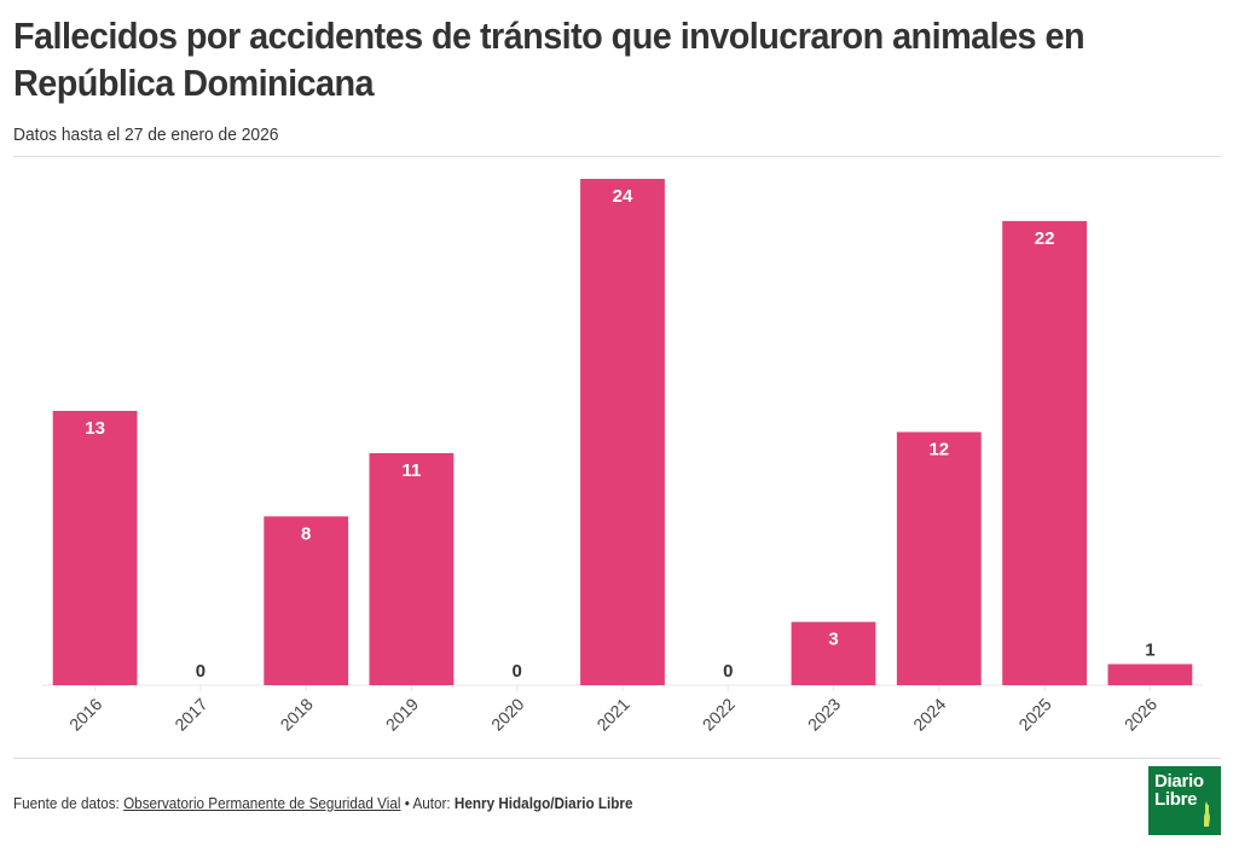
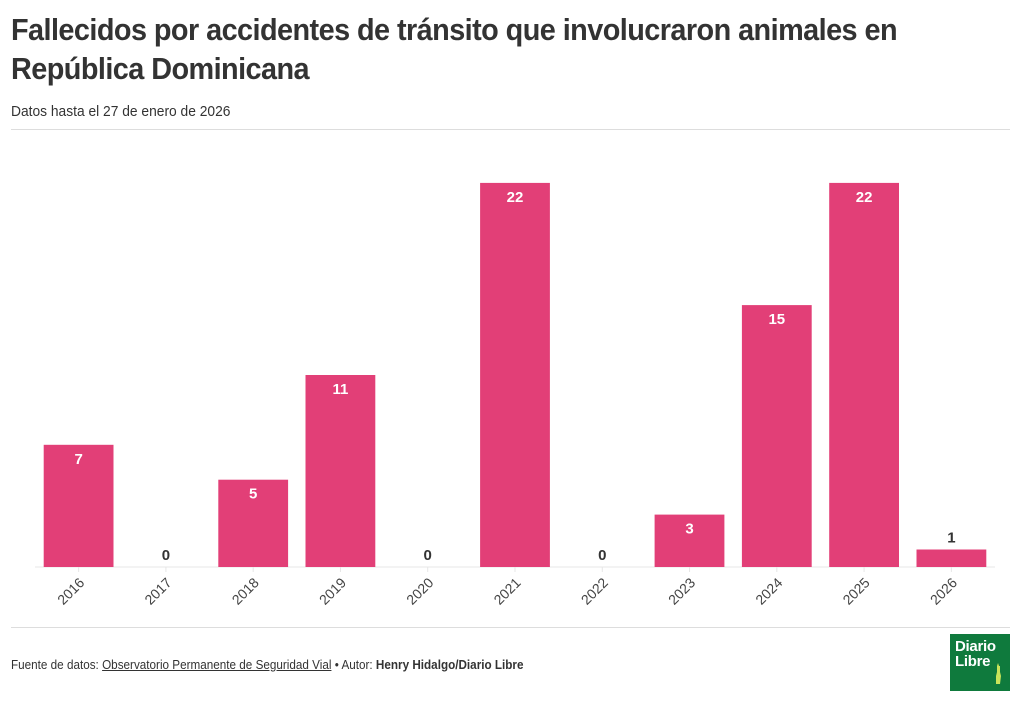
2016: 13 -> 7
2018: 8 -> 5
2021: 24 -> 22
2024: 12 -> 15
